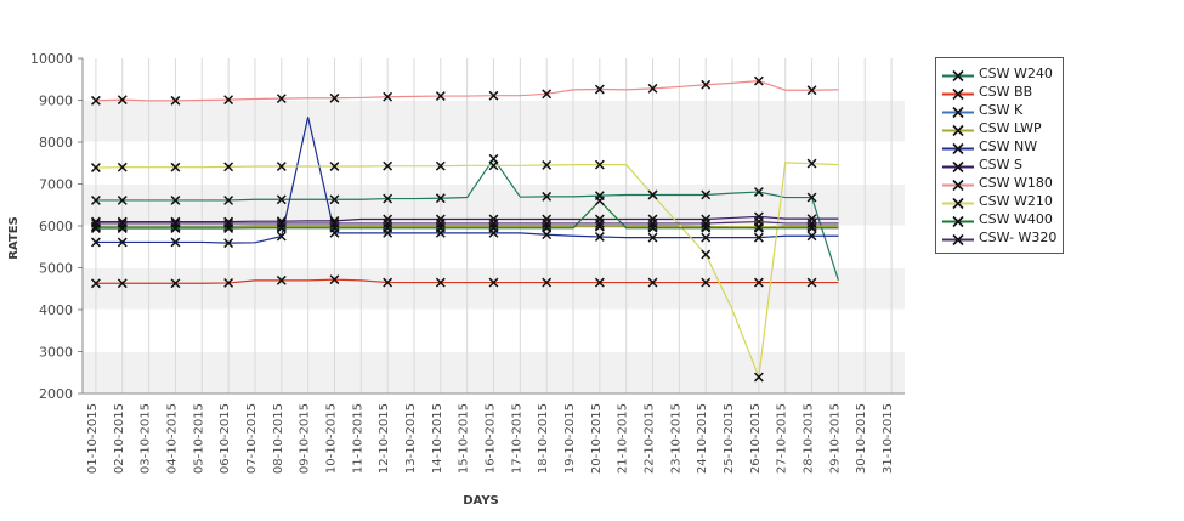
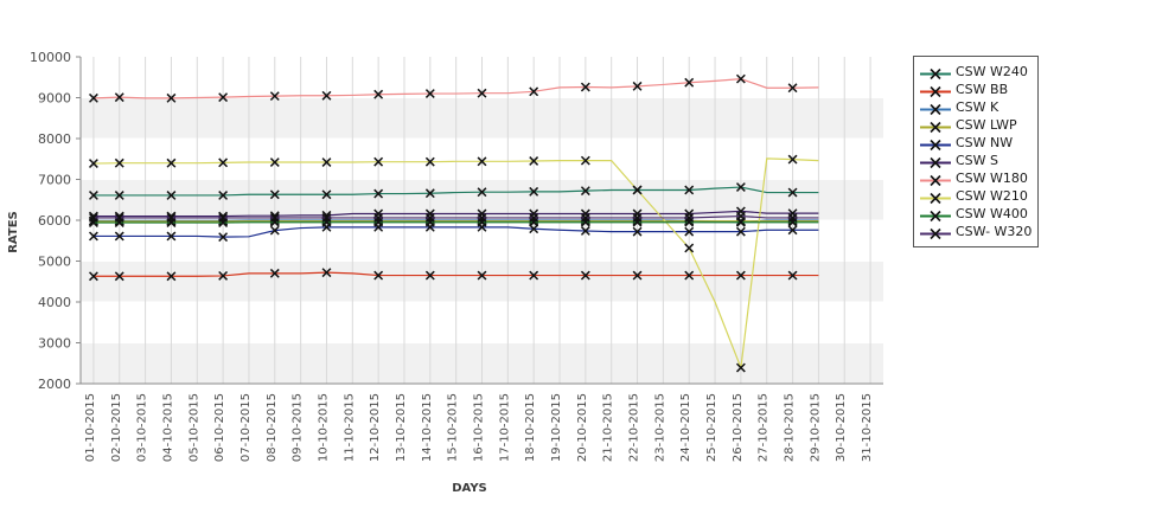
CSW NW/09-10-2015: 8600 -> 5800
CSW W240/16-10-2015: 7600 -> 6700
CSW W400/20-10-2015: 6600 -> 6000
CSW W240/29-10-2015: 4700 -> 6700
